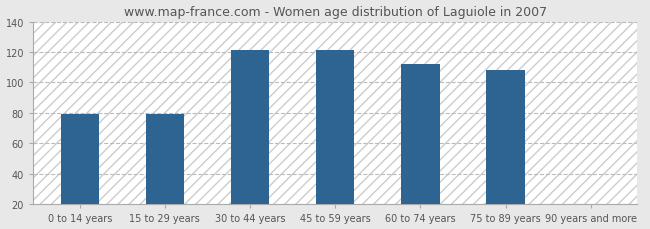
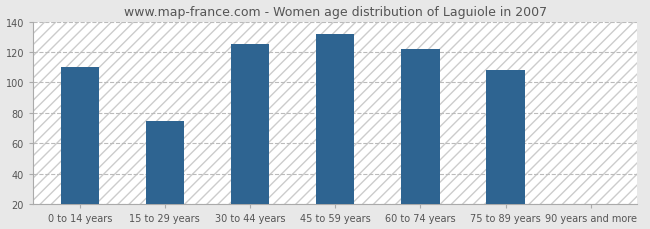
0 to 14 years: 79 -> 110
15 to 29 years: 79 -> 75
30 to 44 years: 121 -> 125
45 to 59 years: 121 -> 132
60 to 74 years: 112 -> 122
